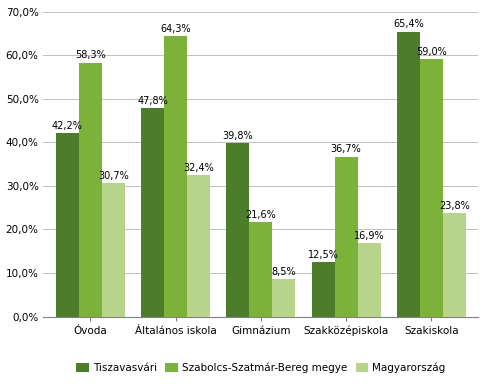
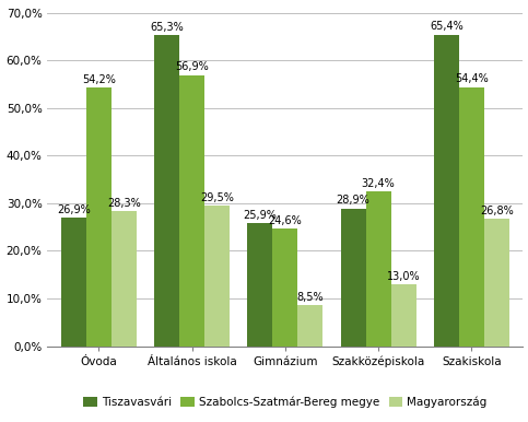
Tiszavasvári/Óvoda: 42,2% -> 26,9%
Szabolcs-Szatmár-Bereg megye/Óvoda: 58,3% -> 54,2%
Magyarország/Óvoda: 30,7% -> 28,3%
Tiszavasvári/Általános iskola: 47,8% -> 65,3%
Szabolcs-Szatmár-Bereg megye/Általános iskola: 64,3% -> 56,9%
Magyarország/Általános iskola: 32,4% -> 29,5%
Tiszavasvári/Gimnázium: 39,8% -> 25,9%
Szabolcs-Szatmár-Bereg megye/Gimnázium: 21,6% -> 24,6%
Tiszavasvári/Szakközépiskola: 12,5% -> 28,9%
Szabolcs-Szatmár-Bereg megye/Szakközépiskola: 36,7% -> 32,4%
Magyarország/Szakközépiskola: 16,9% -> 13,0%
Szabolcs-Szatmár-Bereg megye/Szakiskola: 59,0% -> 54,4%
Magyarország/Szakiskola: 23,8% -> 26,8%
